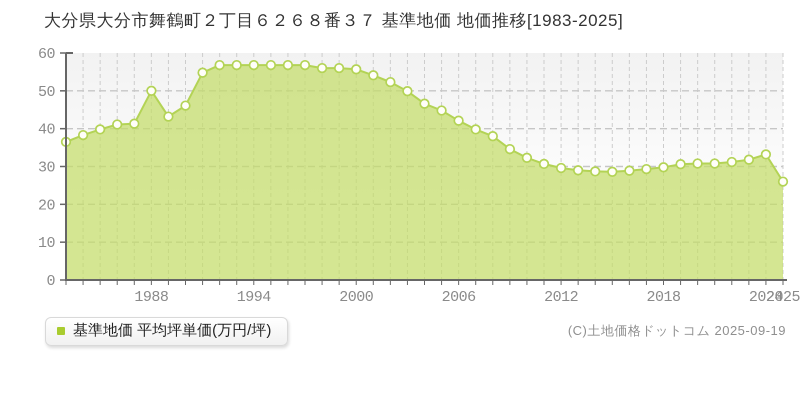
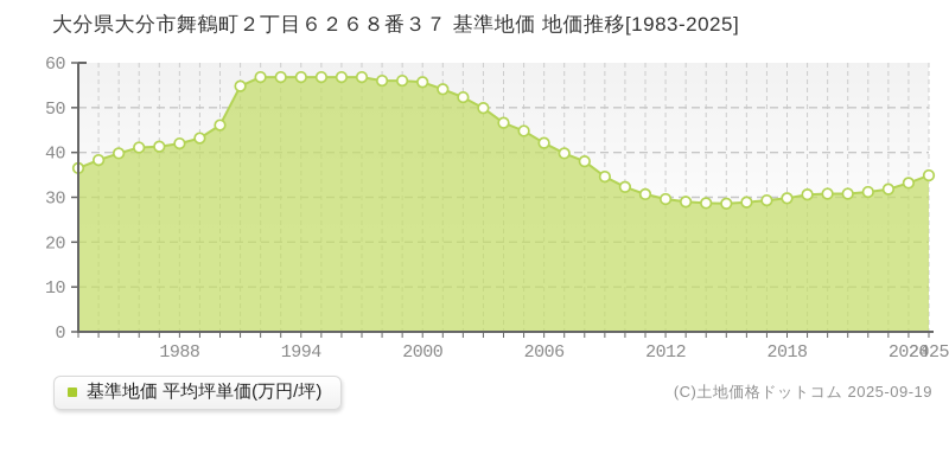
1988: 50 -> 42
2025: 26 -> 35
